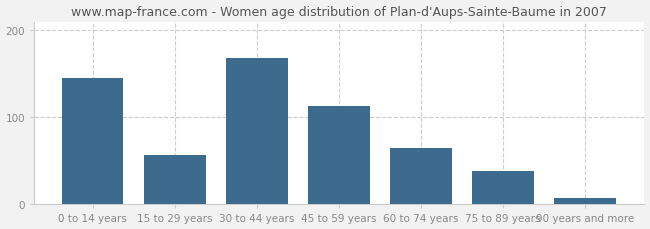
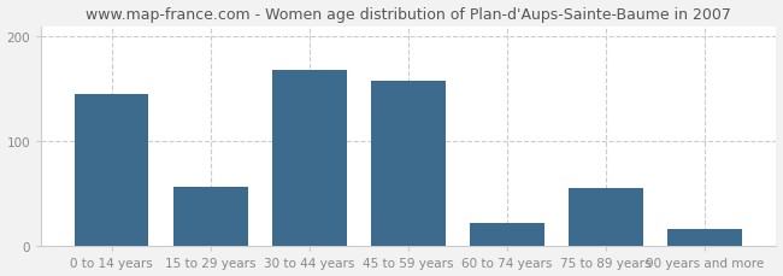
45 to 59 years: 113 -> 158
60 to 74 years: 65 -> 22
75 to 89 years: 38 -> 56
90 years and more: 7 -> 16
